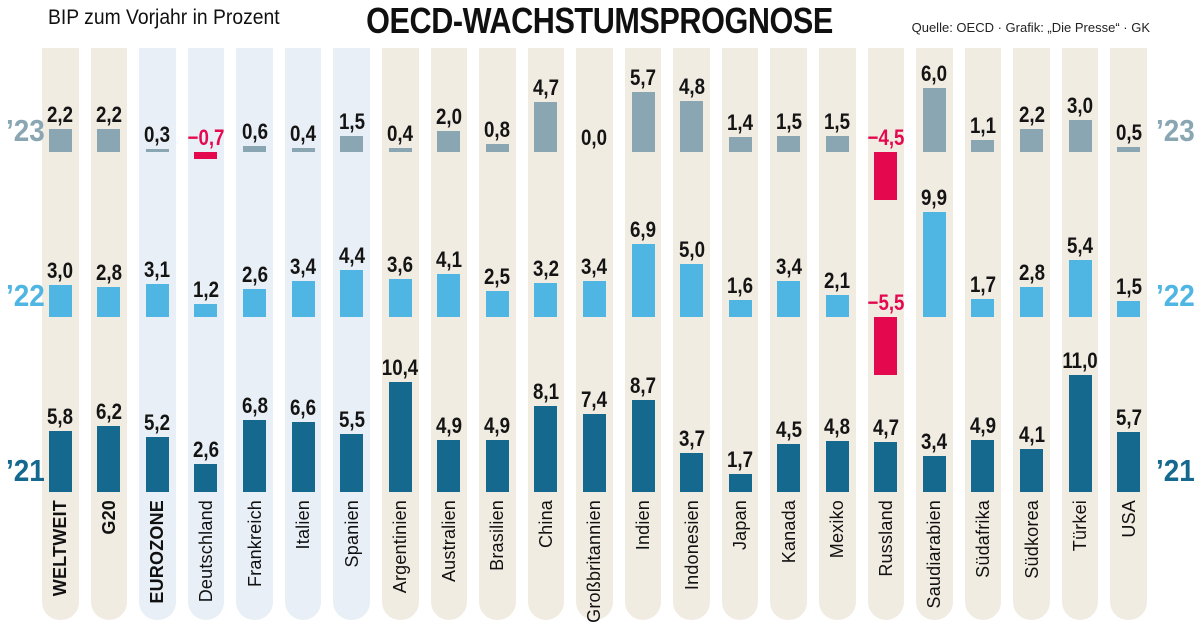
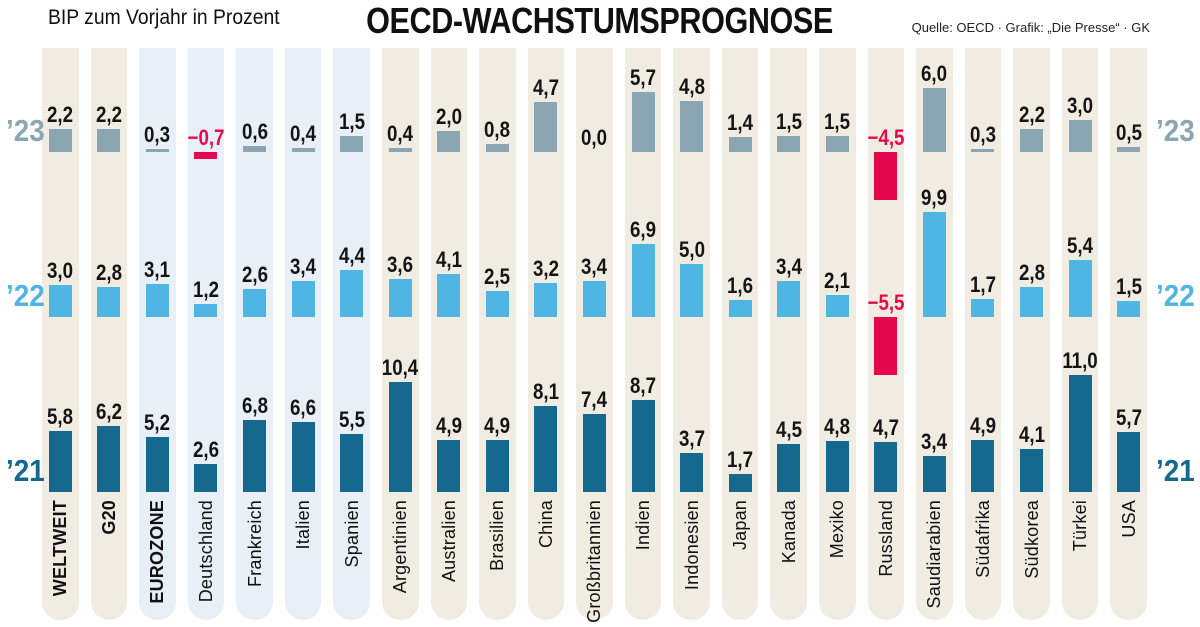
’23/Südafrika: 1,1 -> 0,3
